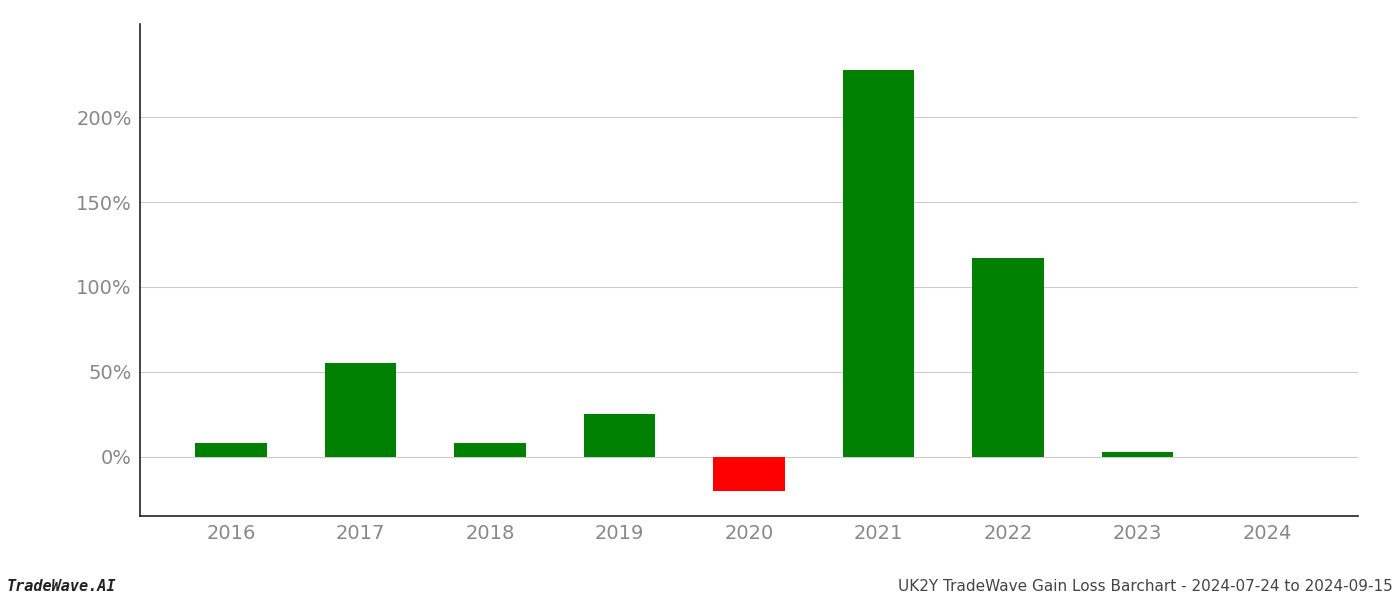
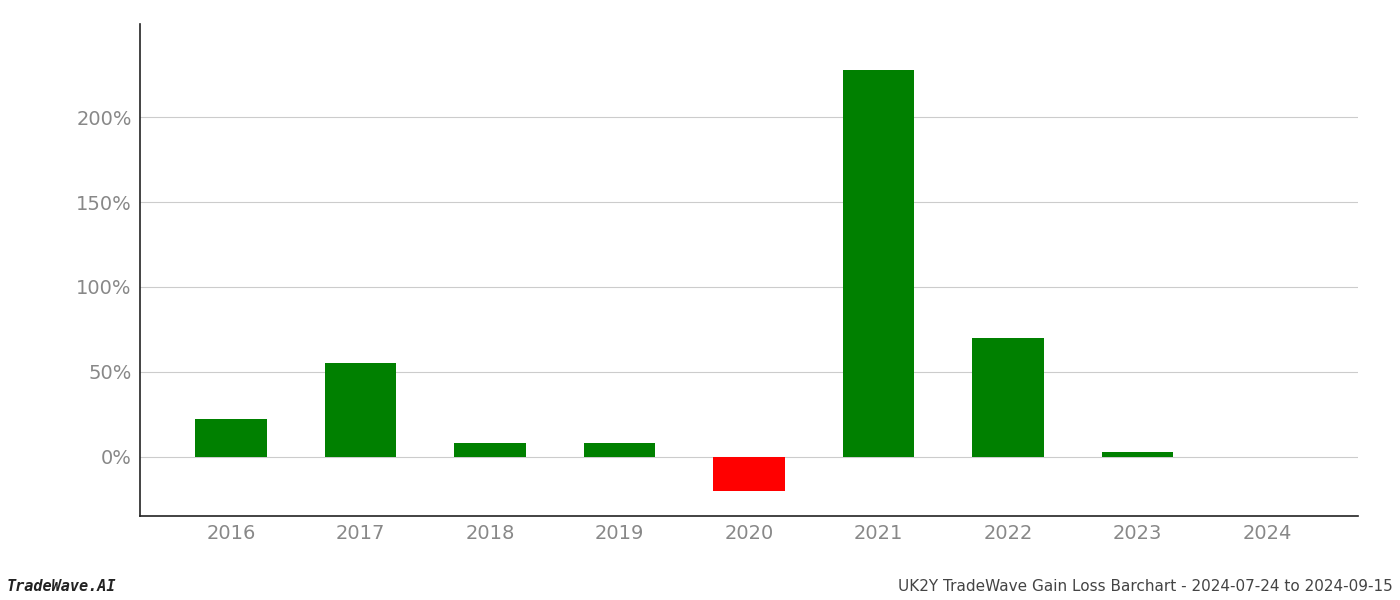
2016: 8% -> 22%
2019: 25% -> 8%
2022: 117% -> 70%
